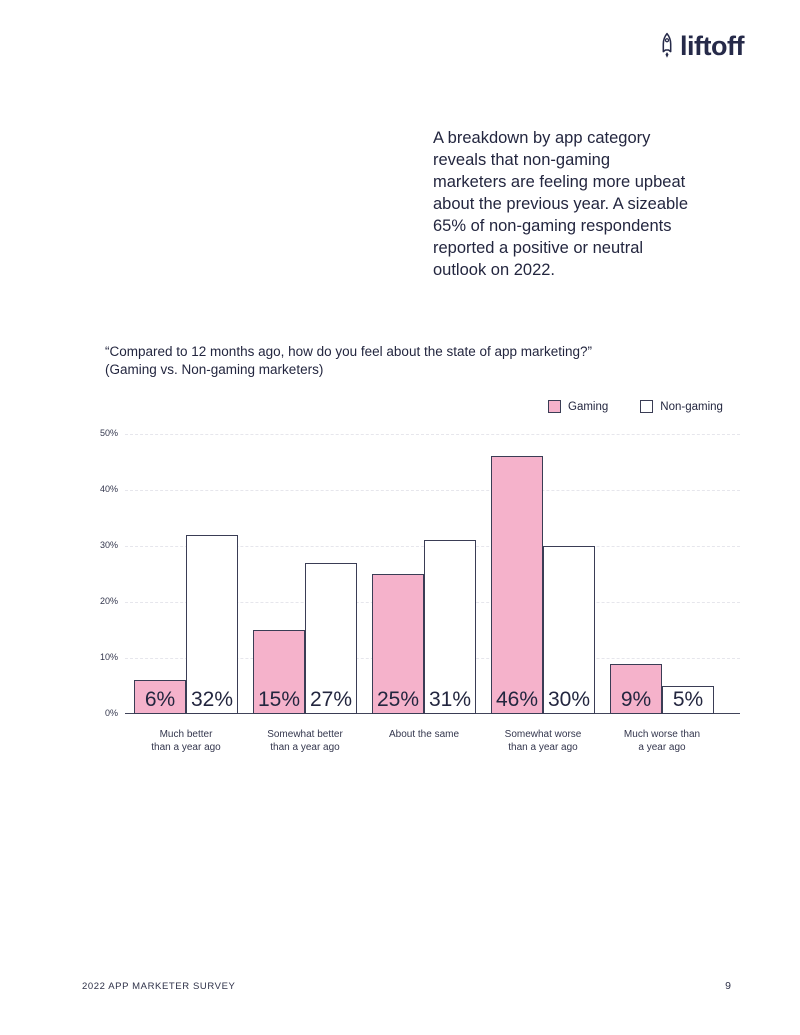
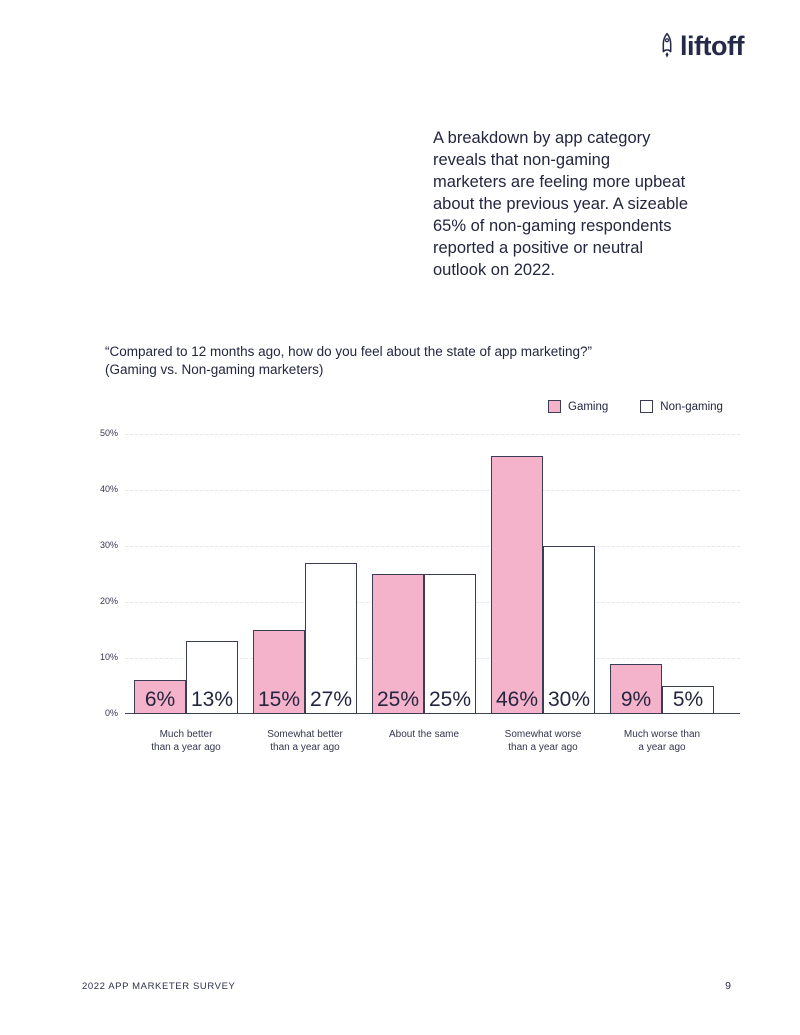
Non-gaming/Much better than a year ago: 32% -> 13%
Non-gaming/About the same: 31% -> 25%
